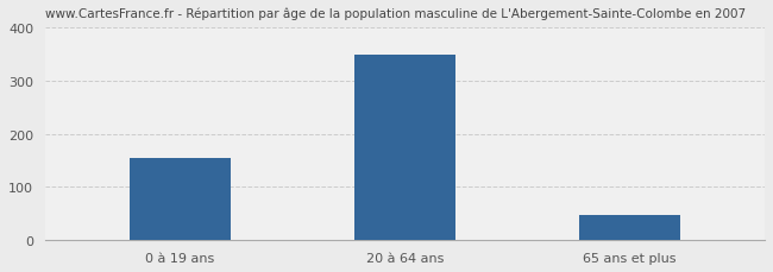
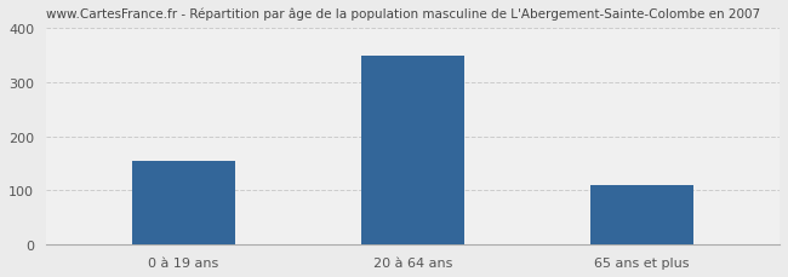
65 ans et plus: 48 -> 110
